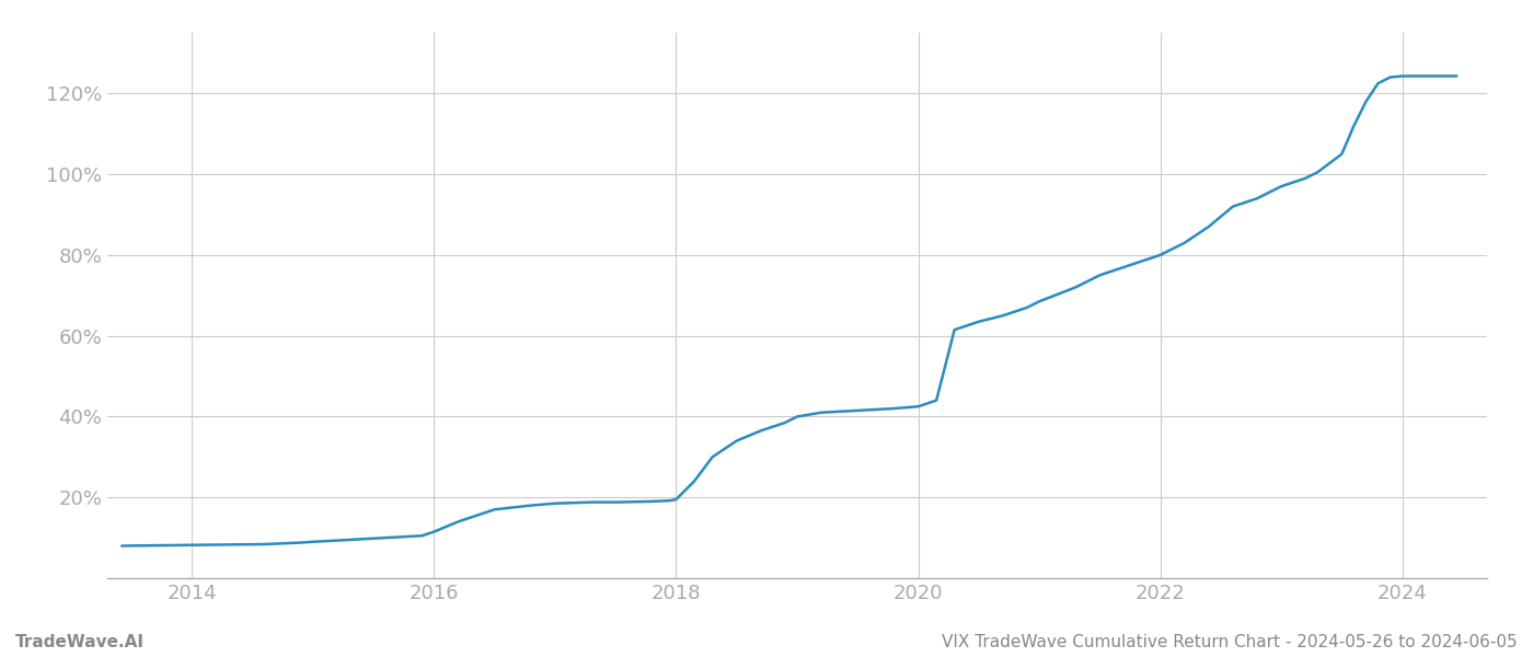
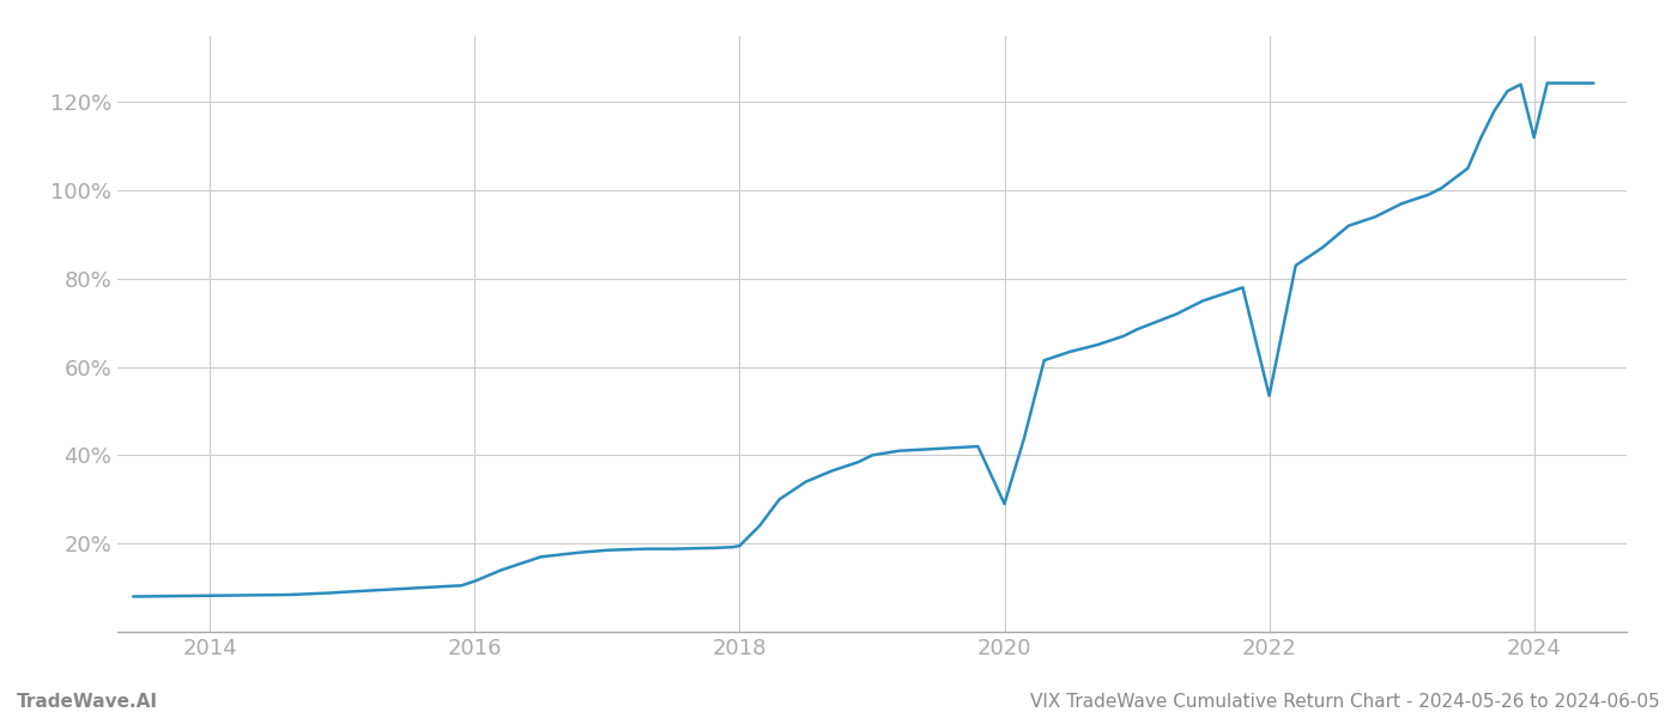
2020: 42.5% -> 29.0%
2022: 80.0% -> 53.5%
2024: 124.3% -> 112.0%
